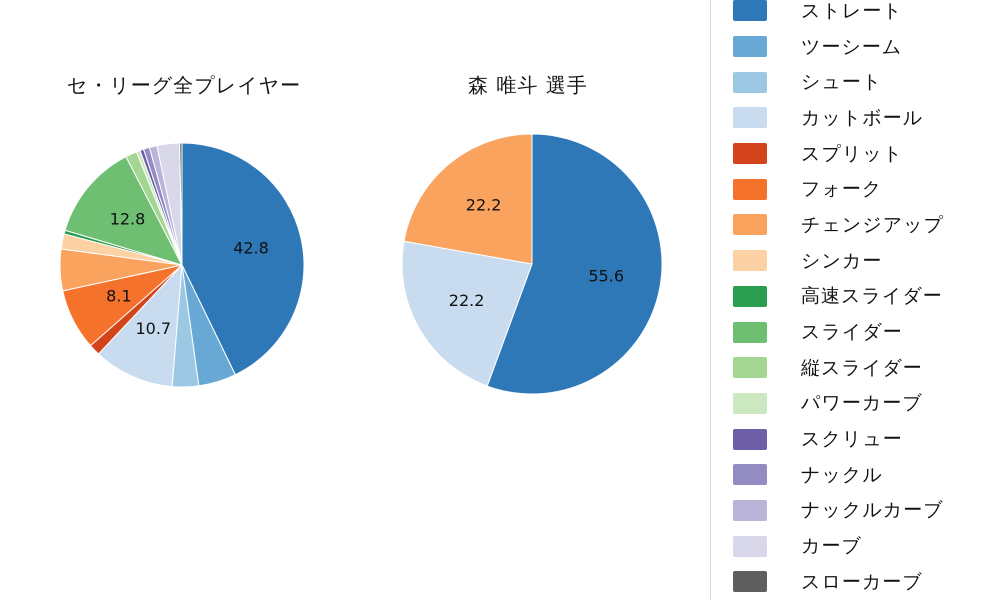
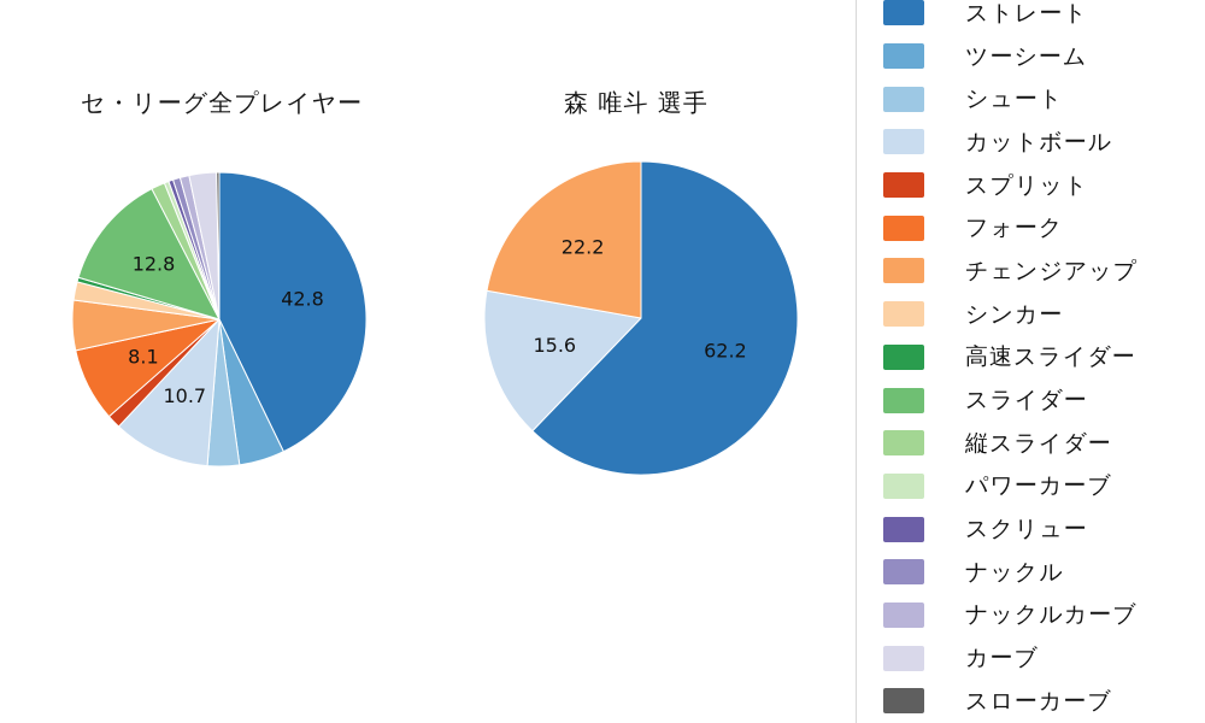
森 唯斗 選手/ストレート: 55.6 -> 62.2
森 唯斗 選手/カットボール: 22.2 -> 15.6
